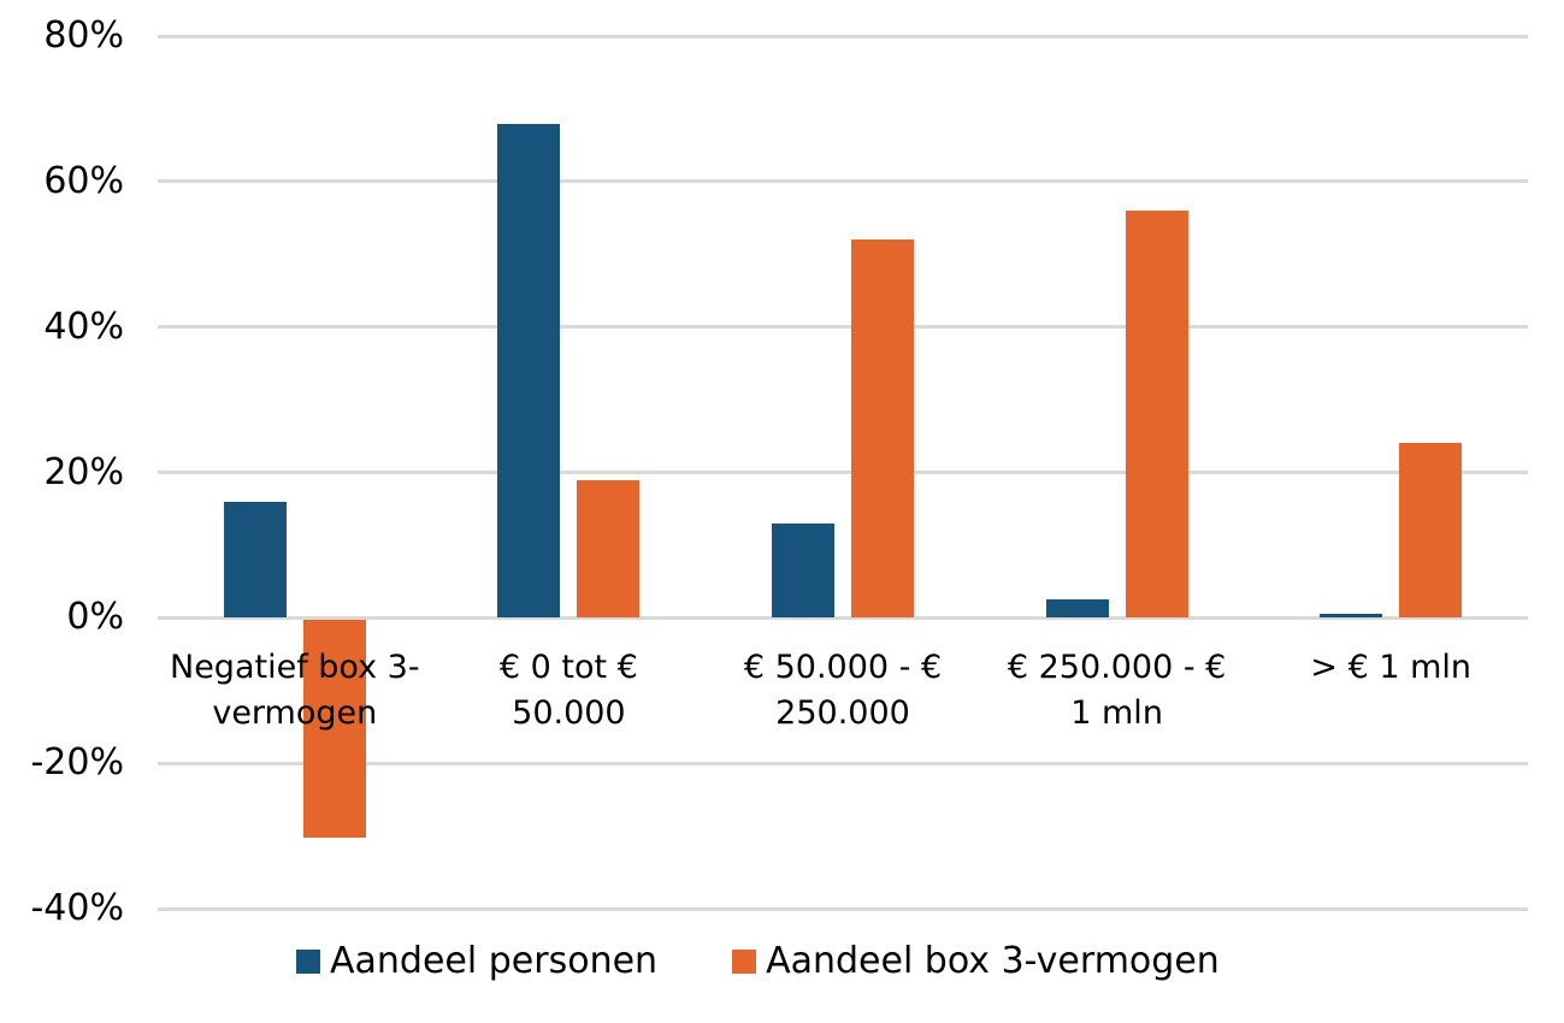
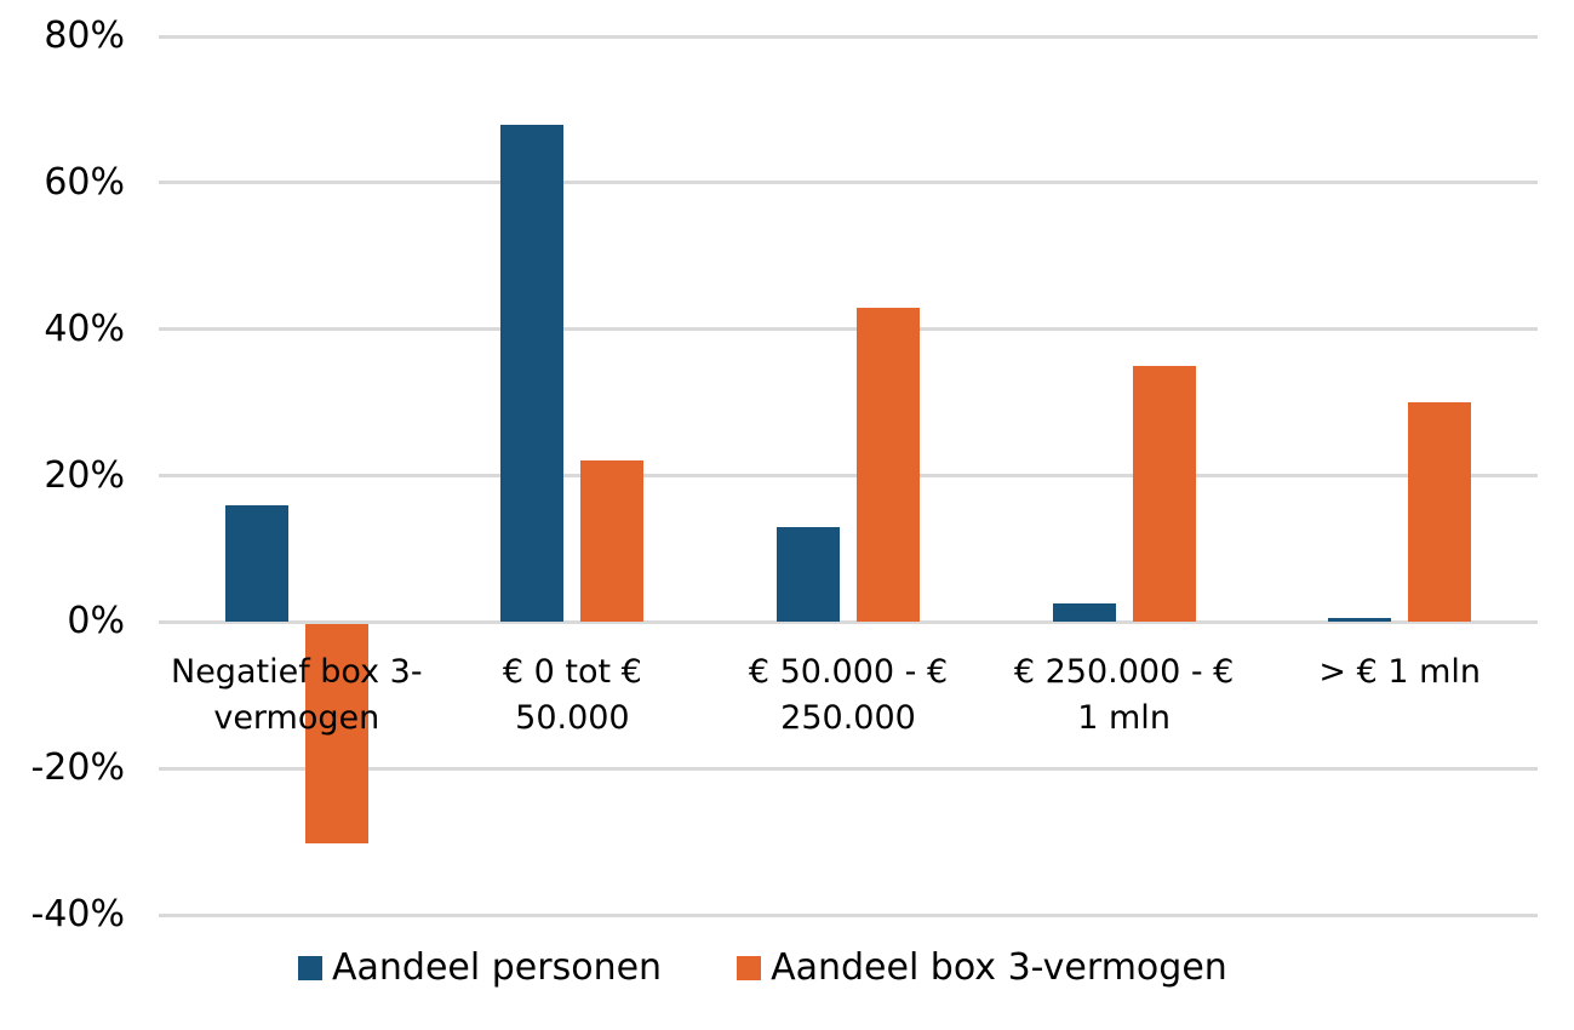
Aandeel box 3-vermogen/€ 0 tot € 50.000: 19% -> 22%
Aandeel box 3-vermogen/€ 50.000 - € 250.000: 52% -> 43%
Aandeel box 3-vermogen/€ 250.000 - € 1 mln: 56% -> 35%
Aandeel box 3-vermogen/> € 1 mln: 24% -> 30%
